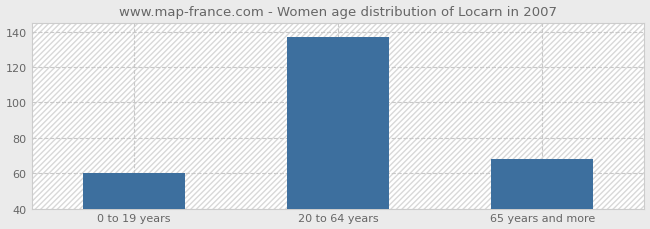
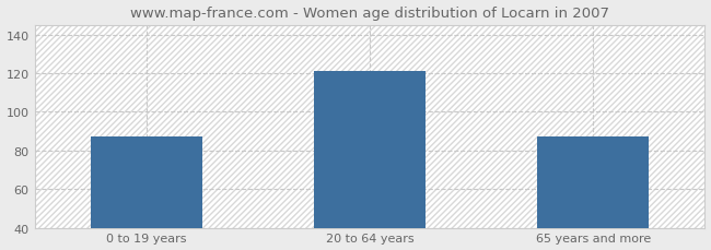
0 to 19 years: 60 -> 87
20 to 64 years: 137 -> 121
65 years and more: 68 -> 87
